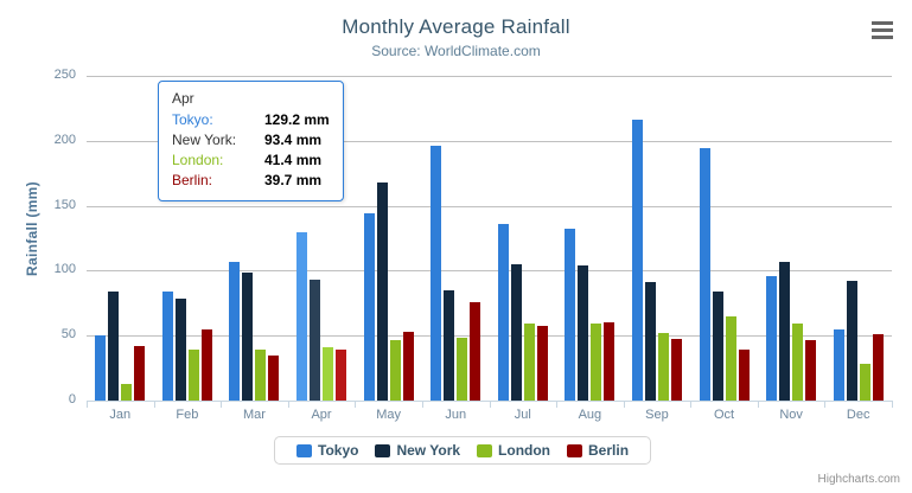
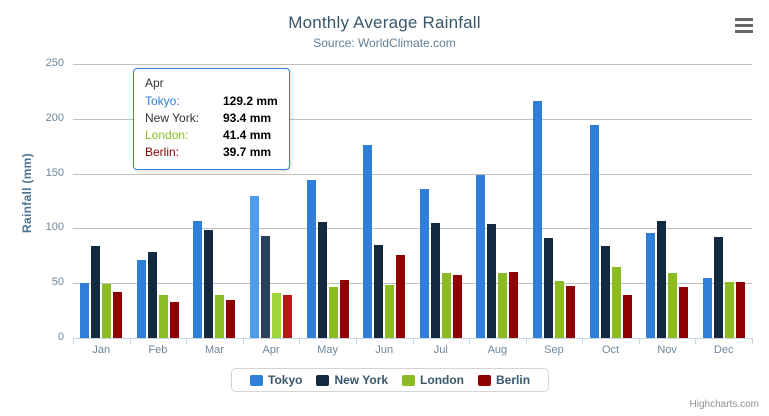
London/Jan: 13 -> 49
Tokyo/Feb: 84 -> 72
Berlin/Feb: 55 -> 33
New York/May: 168 -> 106
Tokyo/Jun: 196 -> 176
Tokyo/Aug: 132 -> 148
London/Dec: 28 -> 51
